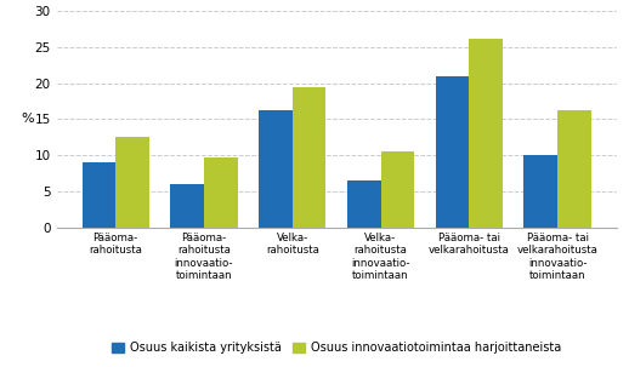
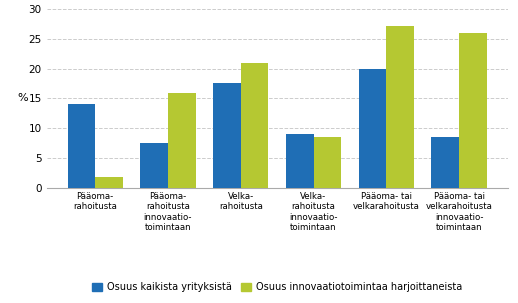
Osuus kaikista yrityksistä/Pääoma- rahoitusta: 9.0 -> 14.0
Osuus innovaatiotoimintaa harjoittaneista/Pääoma- rahoitusta: 12.5 -> 1.8
Osuus kaikista yrityksistä/Pääoma- rahoitusta innovaatio- toimintaan: 6.1 -> 7.6
Osuus innovaatiotoimintaa harjoittaneista/Pääoma- rahoitusta innovaatio- toimintaan: 9.7 -> 16.0
Osuus kaikista yrityksistä/Velka- rahoitusta: 16.3 -> 17.6
Osuus innovaatiotoimintaa harjoittaneista/Velka- rahoitusta: 19.4 -> 21.0
Osuus kaikista yrityksistä/Velka- rahoitusta innovaatio- toimintaan: 6.5 -> 9.0
Osuus innovaatiotoimintaa harjoittaneista/Velka- rahoitusta innovaatio- toimintaan: 10.5 -> 8.6
Osuus kaikista yrityksistä/Pääoma- tai velkarahoitusta: 21.0 -> 20.0
Osuus innovaatiotoimintaa harjoittaneista/Pääoma- tai velkarahoitusta: 26.1 -> 27.2
Osuus kaikista yrityksistä/Pääoma- tai velkarahoitusta innovaatio- toimintaan: 10.1 -> 8.6
Osuus innovaatiotoimintaa harjoittaneista/Pääoma- tai velkarahoitusta innovaatio- toimintaan: 16.3 -> 26.0
